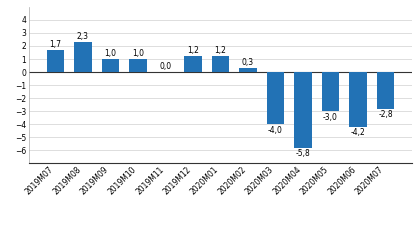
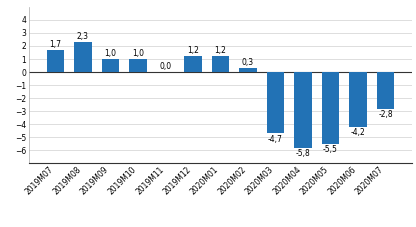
2020M03: -4,0 -> -4,7
2020M05: -3,0 -> -5,5
